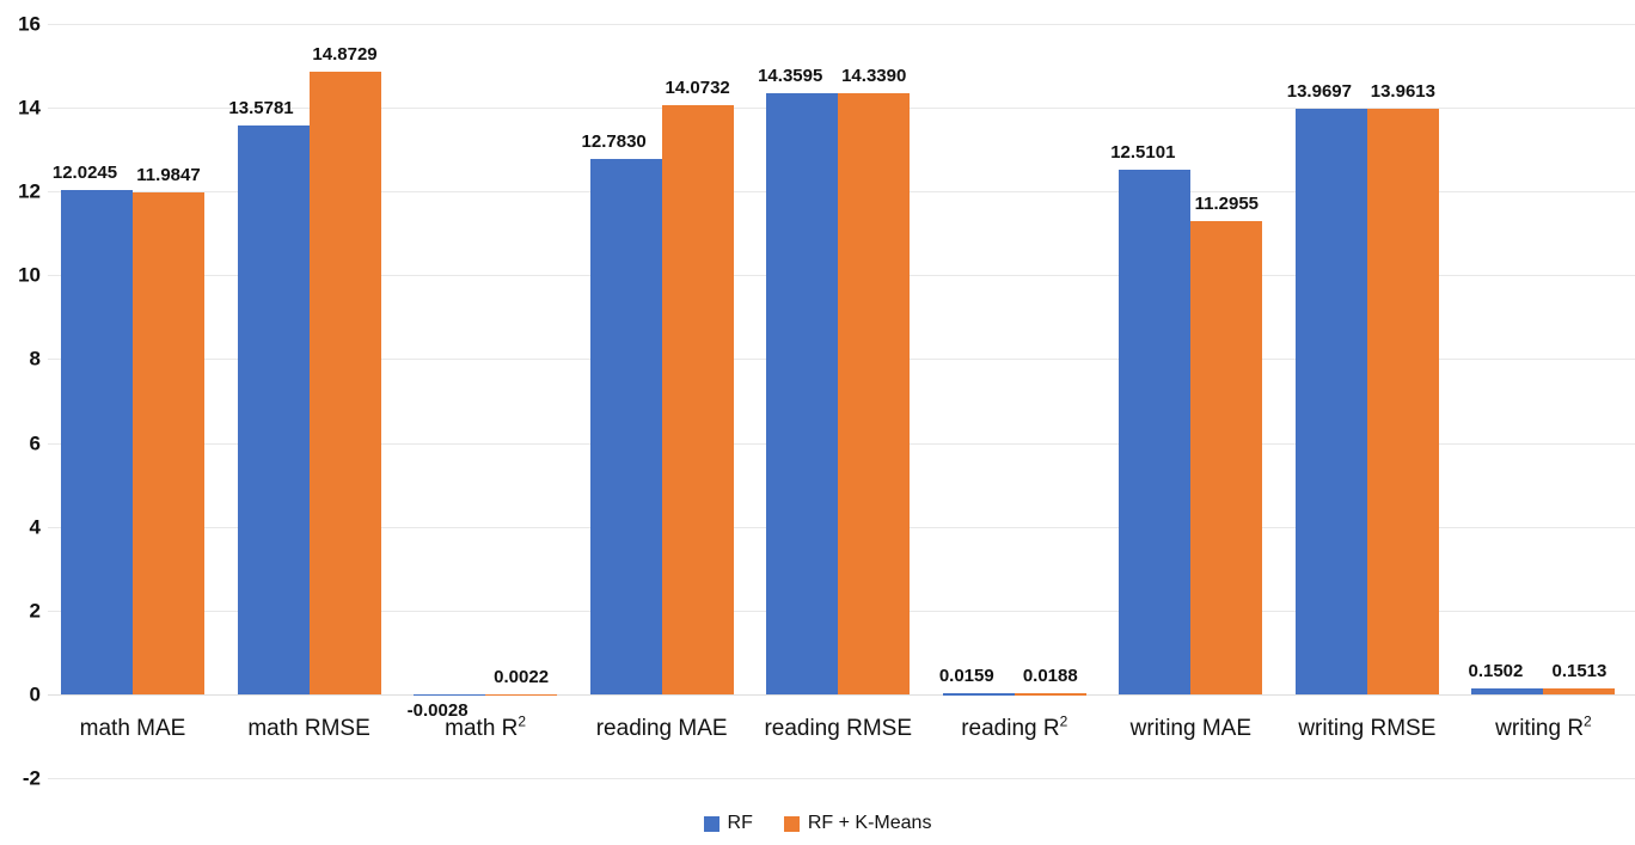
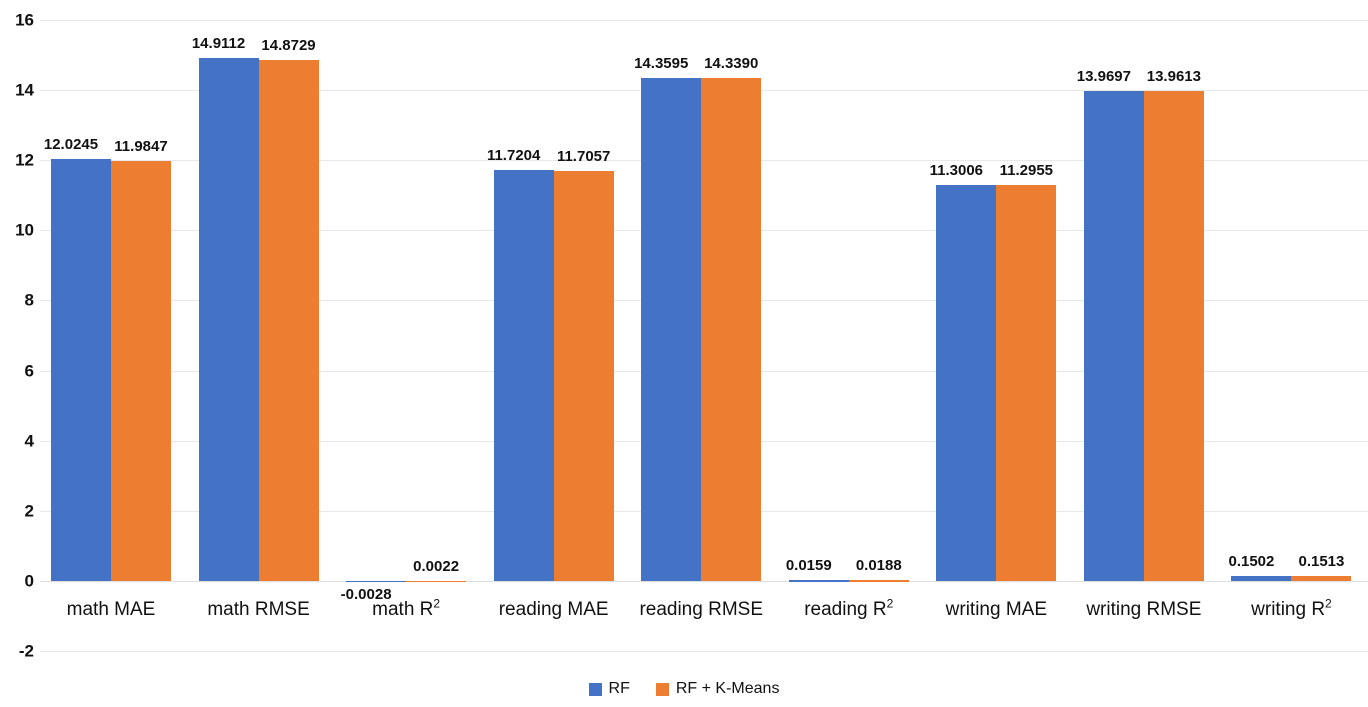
RF/math RMSE: 13.5781 -> 14.9112
RF/reading MAE: 12.7830 -> 11.7204
RF + K-Means/reading MAE: 14.0732 -> 11.7057
RF/writing MAE: 12.5101 -> 11.3006
